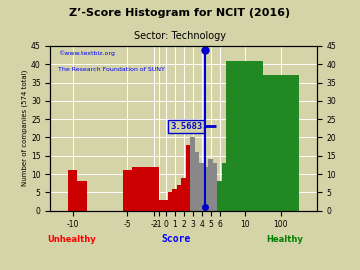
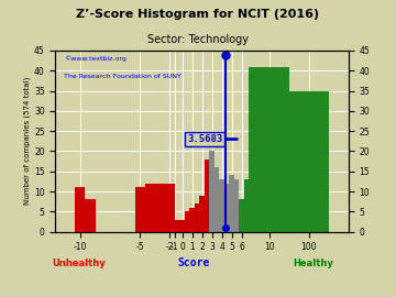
100: 37 -> 35
